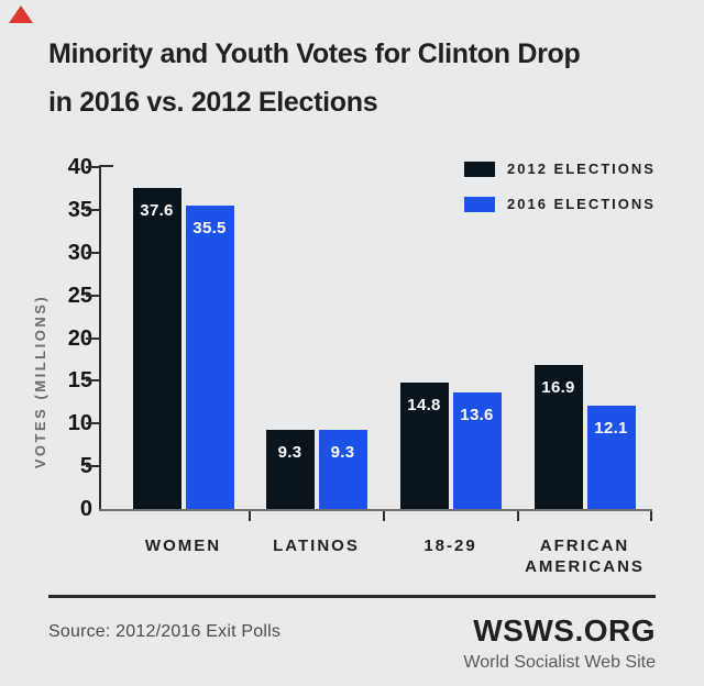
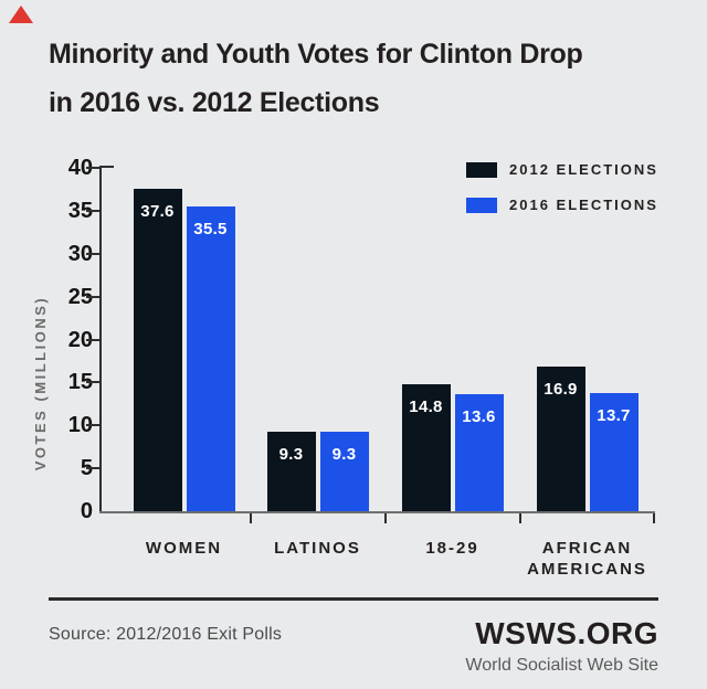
2016 ELECTIONS/AFRICAN AMERICANS: 12.1 -> 13.7
